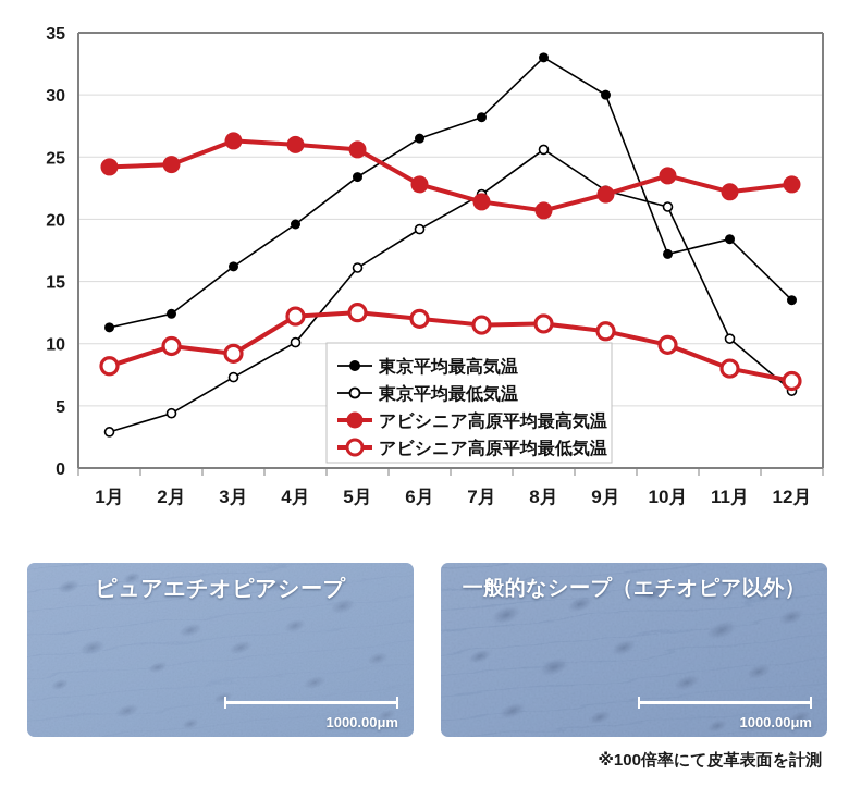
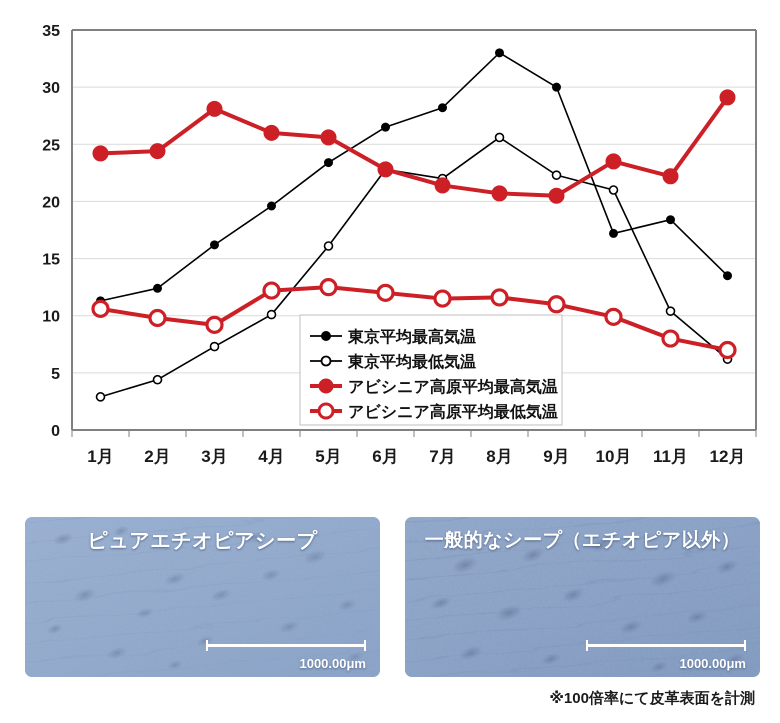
アビシニア高原平均最低気温/1月: 8.2 -> 10.6
アビシニア高原平均最高気温/3月: 26.3 -> 28.1
東京平均最低気温/6月: 19.2 -> 22.8
アビシニア高原平均最高気温/9月: 22.0 -> 20.5
アビシニア高原平均最高気温/12月: 22.8 -> 29.1
